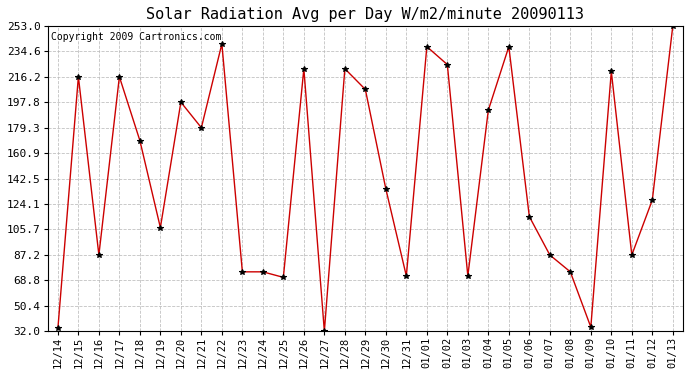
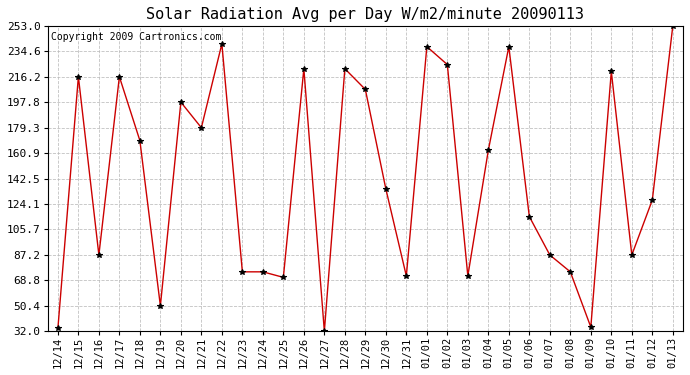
12/19: 107 -> 50
01/04: 192 -> 163
